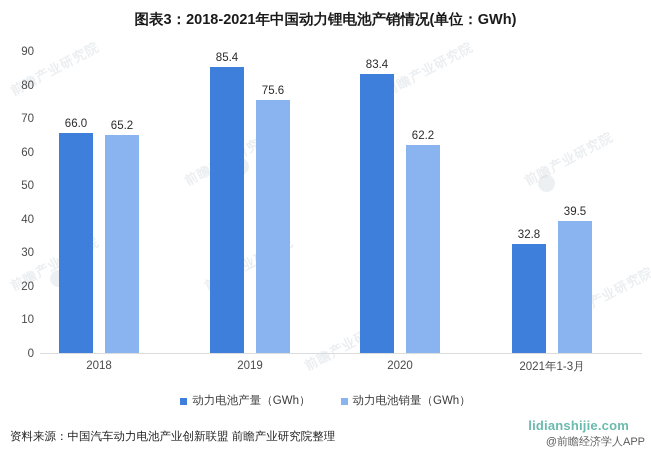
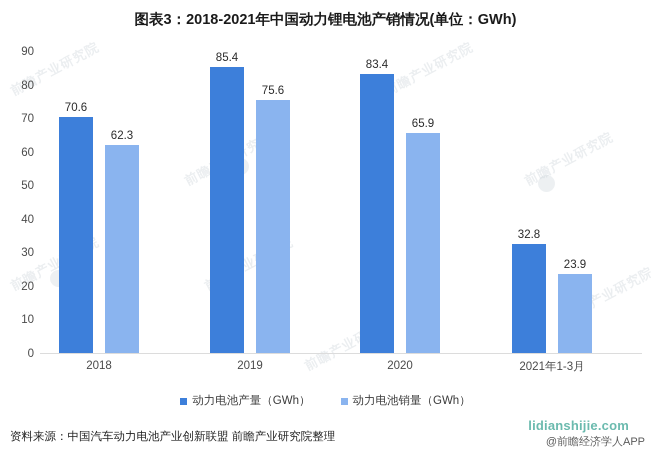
动力电池产量（GWh）/2018: 66.0 -> 70.6
动力电池销量（GWh）/2018: 65.2 -> 62.3
动力电池销量（GWh）/2020: 62.2 -> 65.9
动力电池销量（GWh）/2021年1-3月: 39.5 -> 23.9
